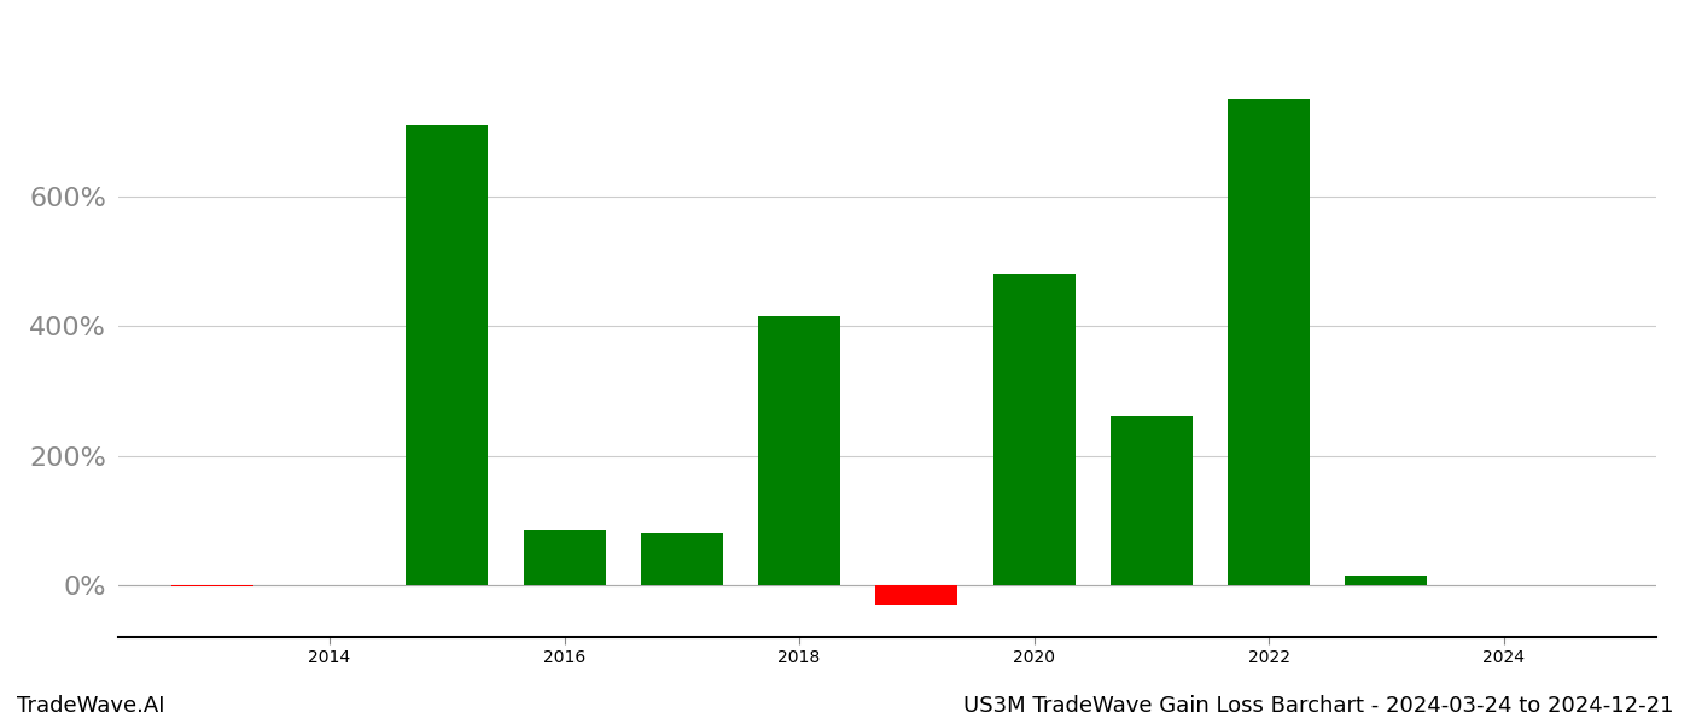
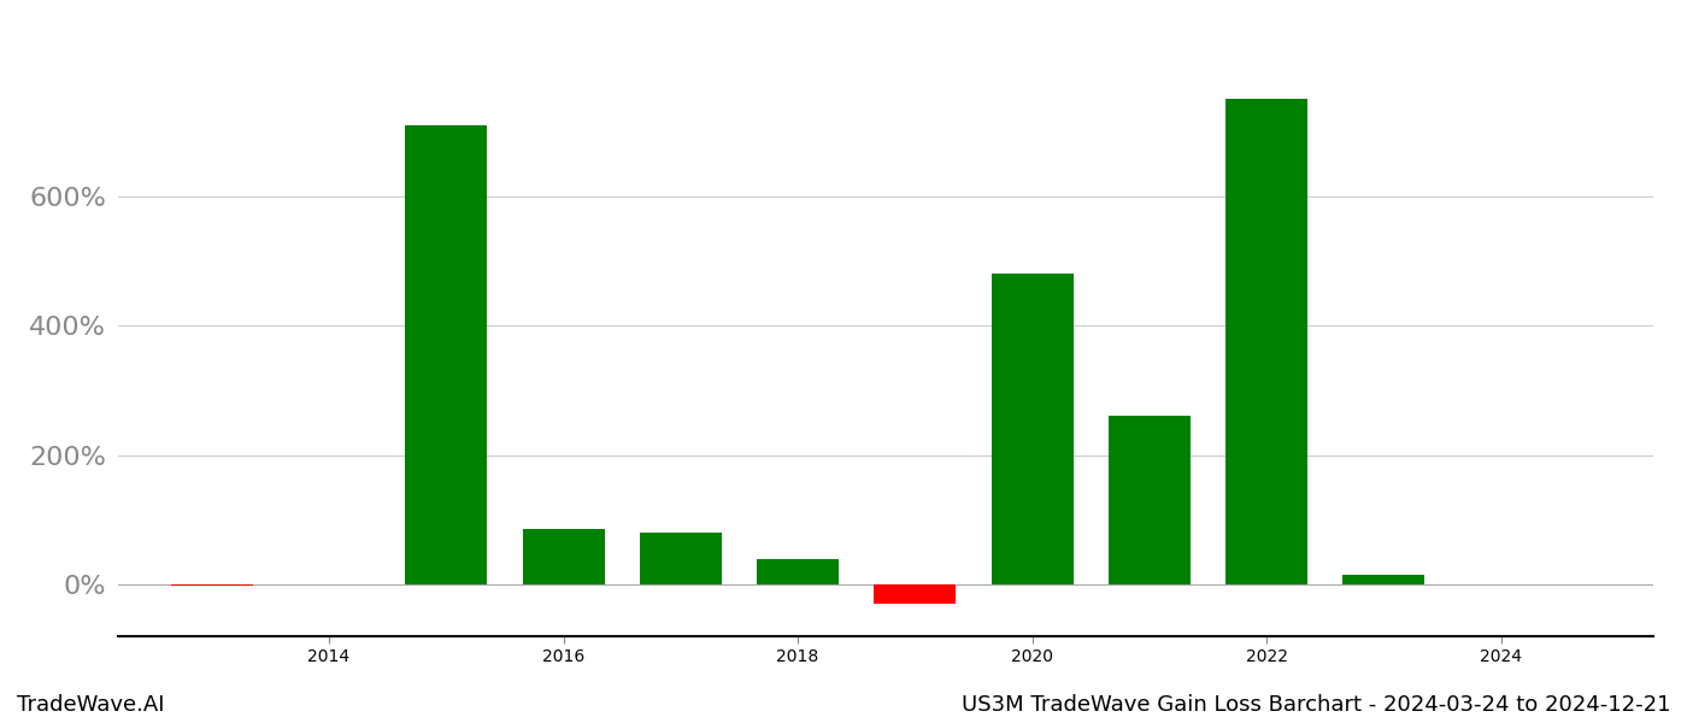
2018: 416% -> 40%
